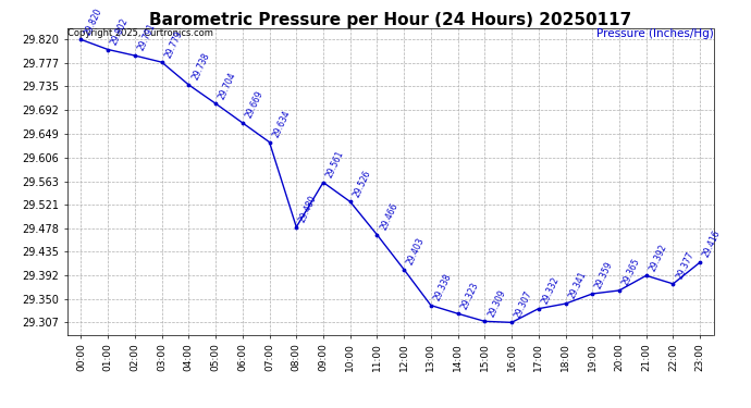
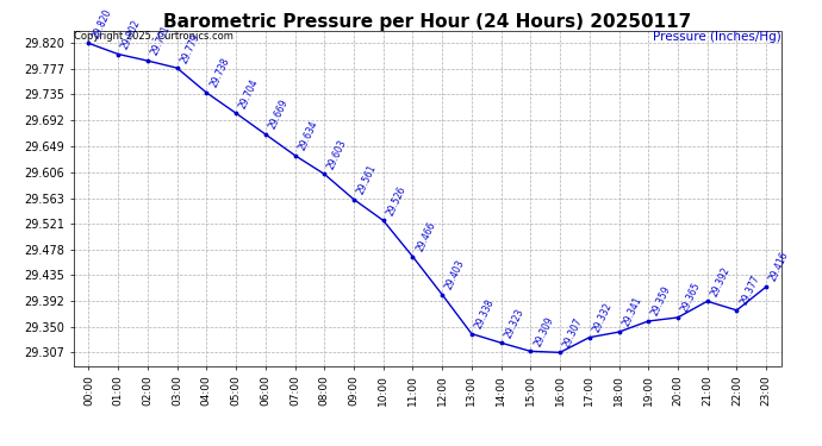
08:00: 29.480 -> 29.603
